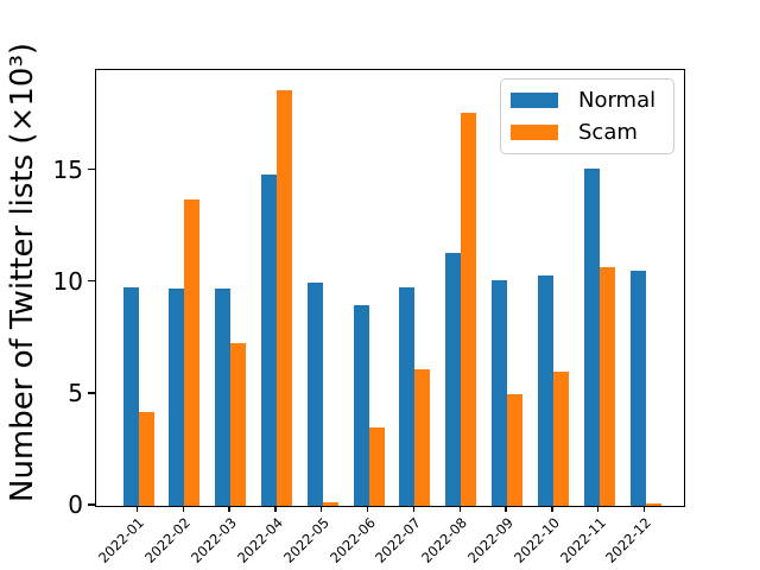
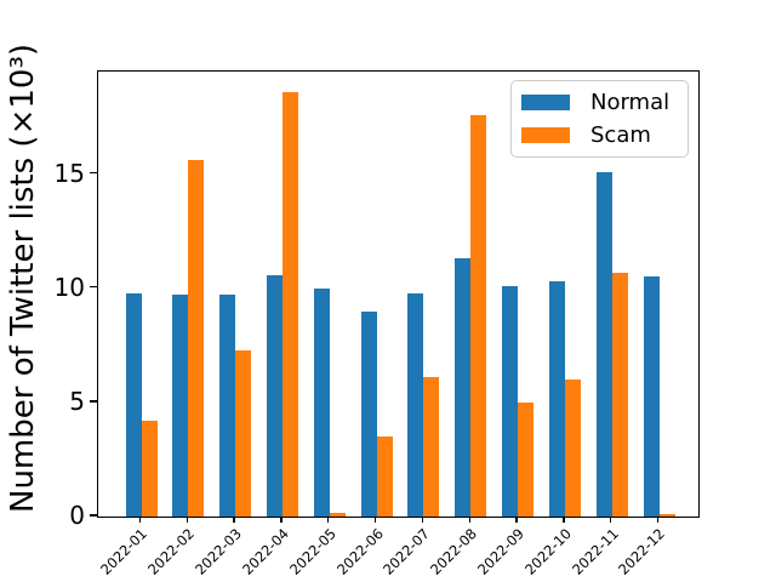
Scam/2022-02: 13.7 -> 15.6
Normal/2022-04: 14.8 -> 10.6
